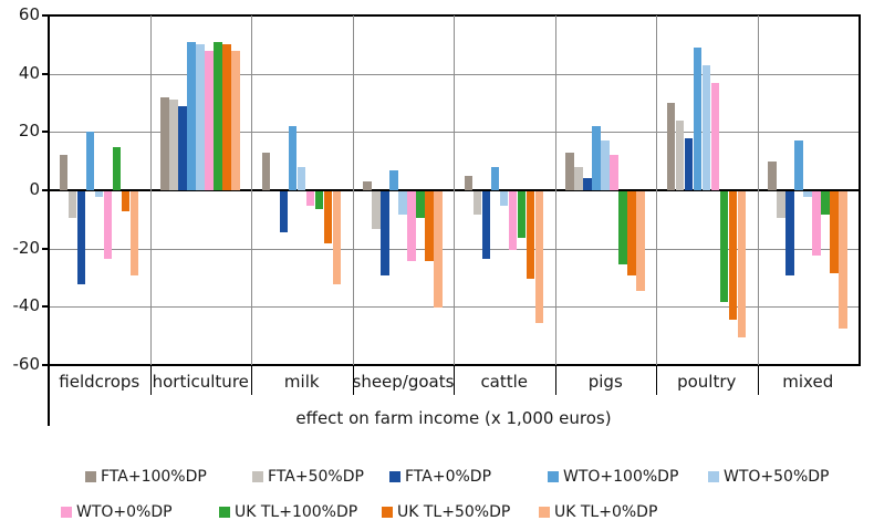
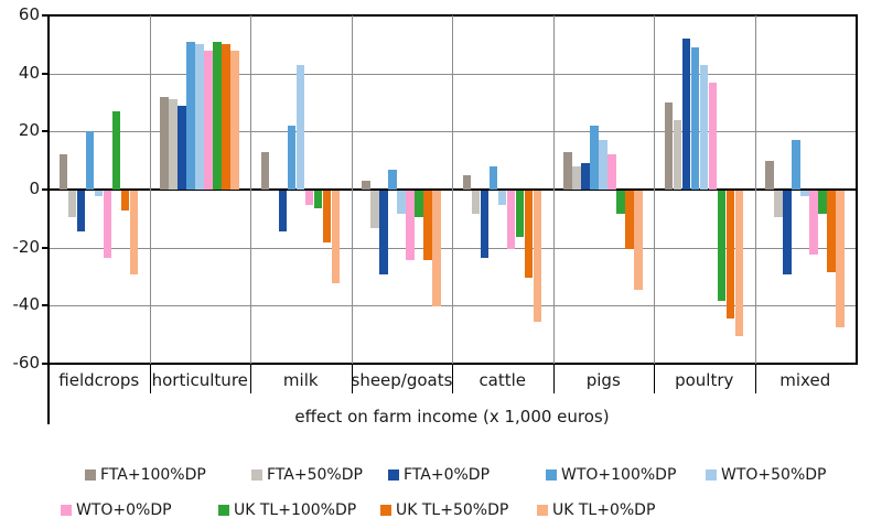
FTA+0%DP/fieldcrops: -32 -> -14
UK TL+100%DP/fieldcrops: 15 -> 27
WTO+50%DP/milk: 8 -> 43
FTA+0%DP/pigs: 4 -> 9
UK TL+100%DP/pigs: -25 -> -8
UK TL+50%DP/pigs: -29 -> -20
FTA+0%DP/poultry: 18 -> 52
